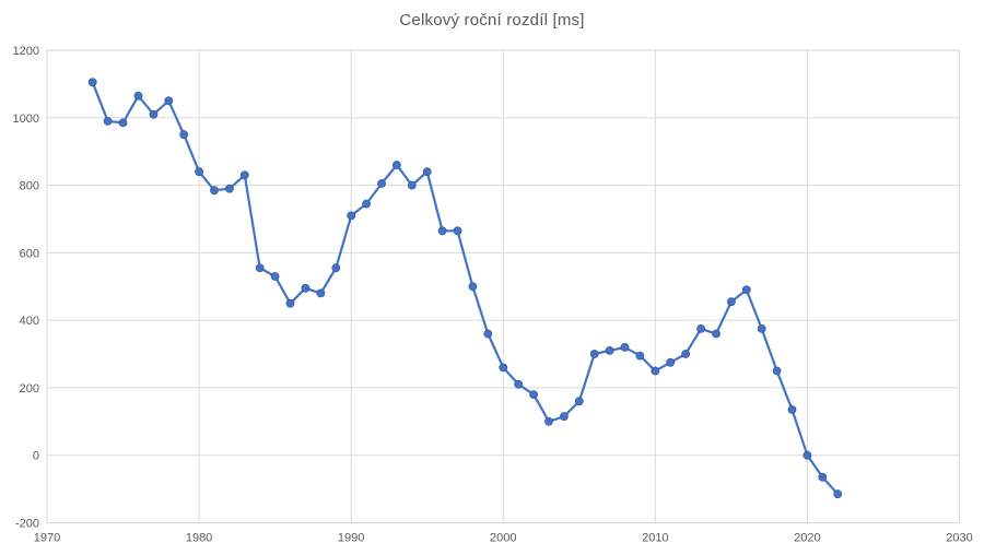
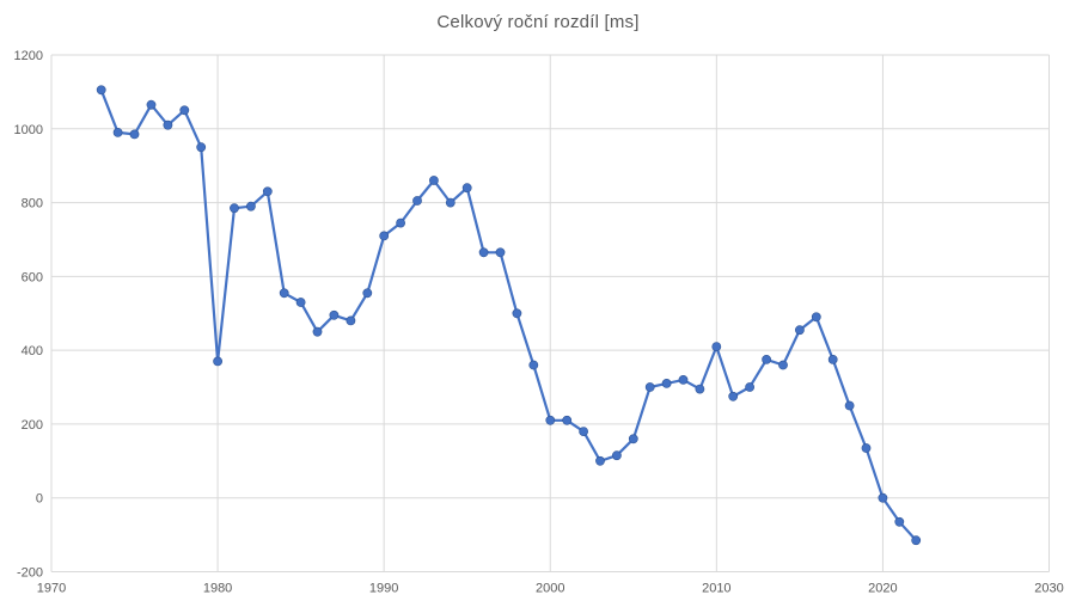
1980: 840 -> 370
2000: 260 -> 210
2010: 250 -> 410
